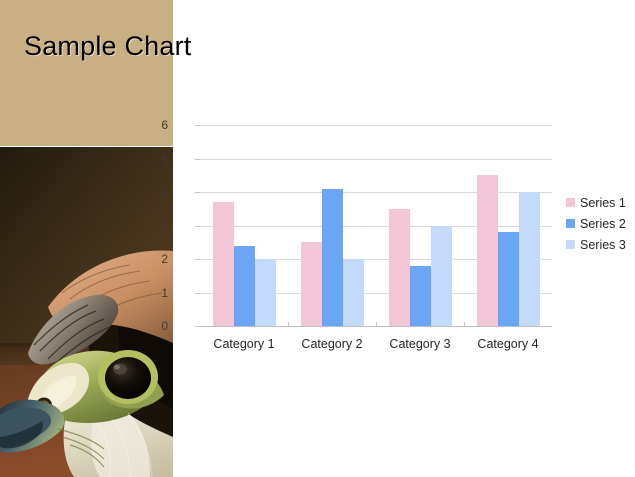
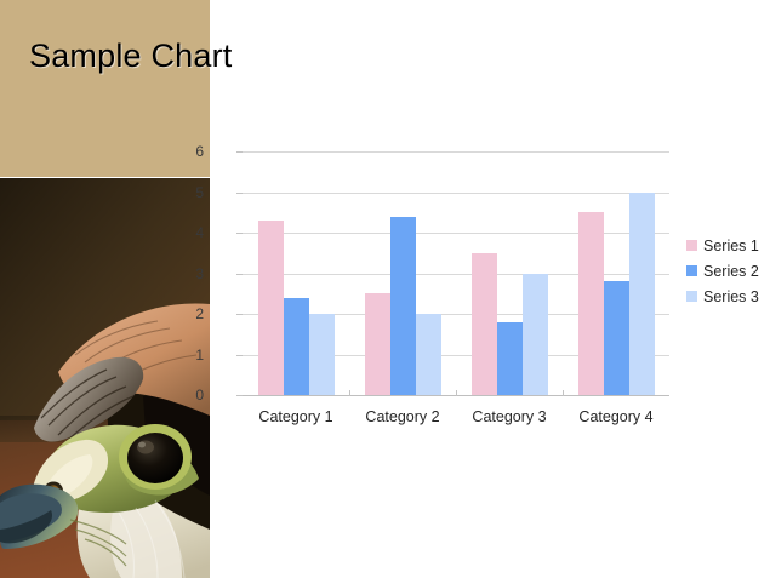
Series 1/Category 1: 3.7 -> 4.3
Series 2/Category 2: 4.1 -> 4.4
Series 3/Category 4: 4 -> 5
